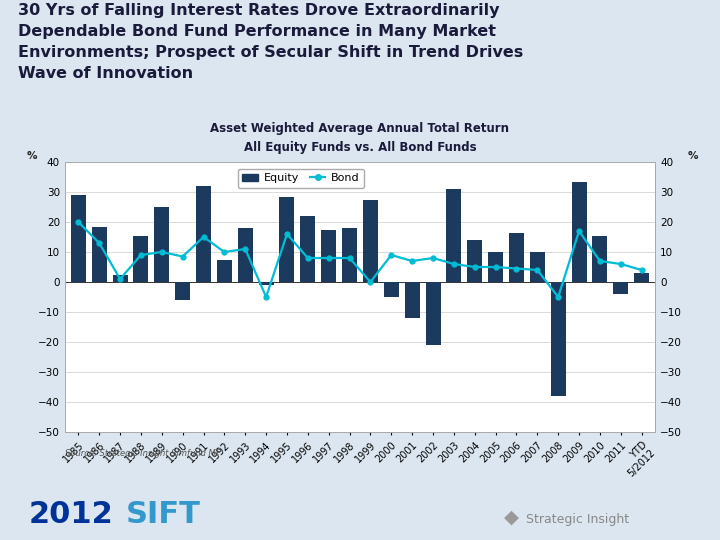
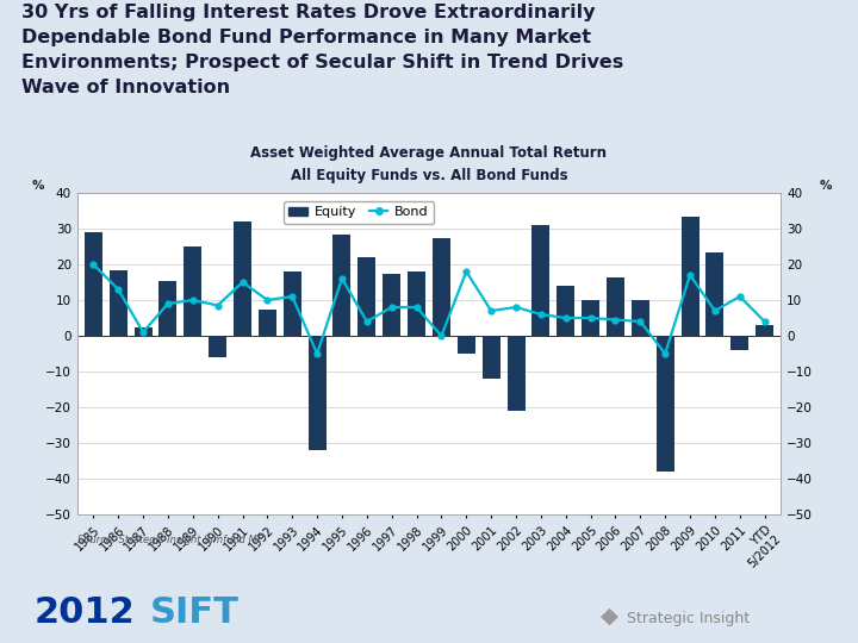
Equity/1994: -1.0 -> -32.0
Bond/1996: 8.0 -> 4.0
Bond/2000: 9.0 -> 18.0
Equity/2010: 15.5 -> 23.5
Bond/2011: 6.0 -> 11.0
